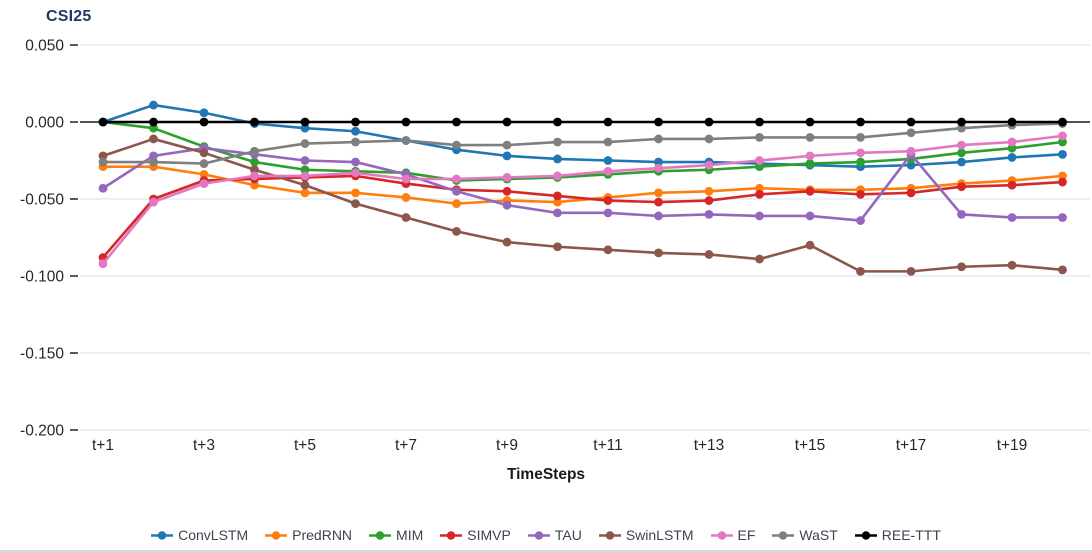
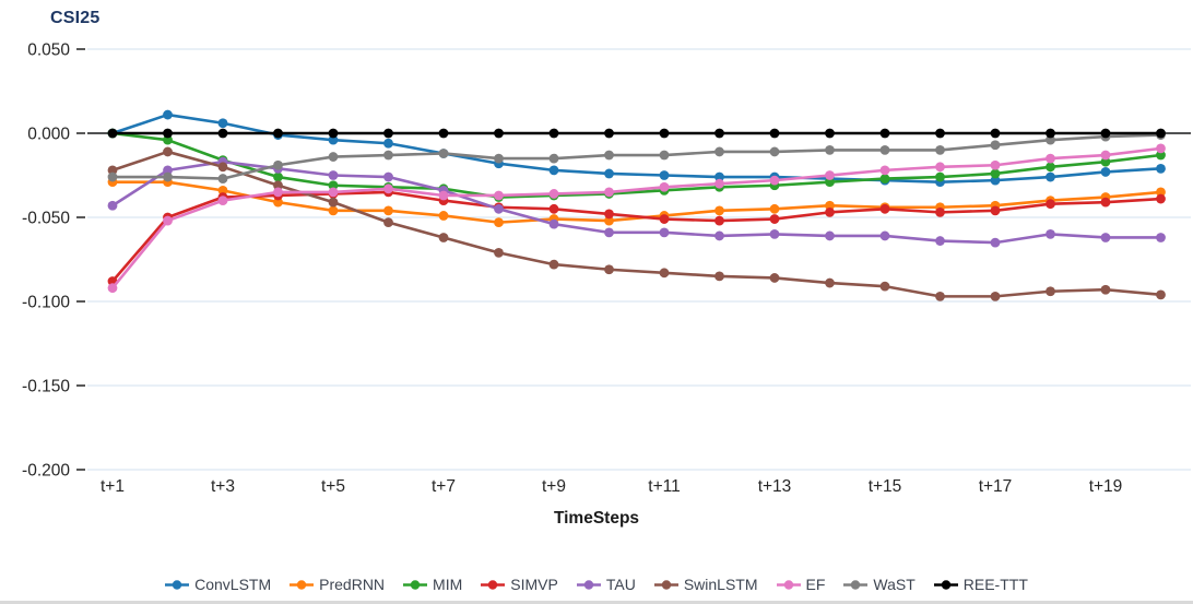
SwinLSTM/t+15: -0.080 -> -0.091
TAU/t+17: -0.021 -> -0.065
